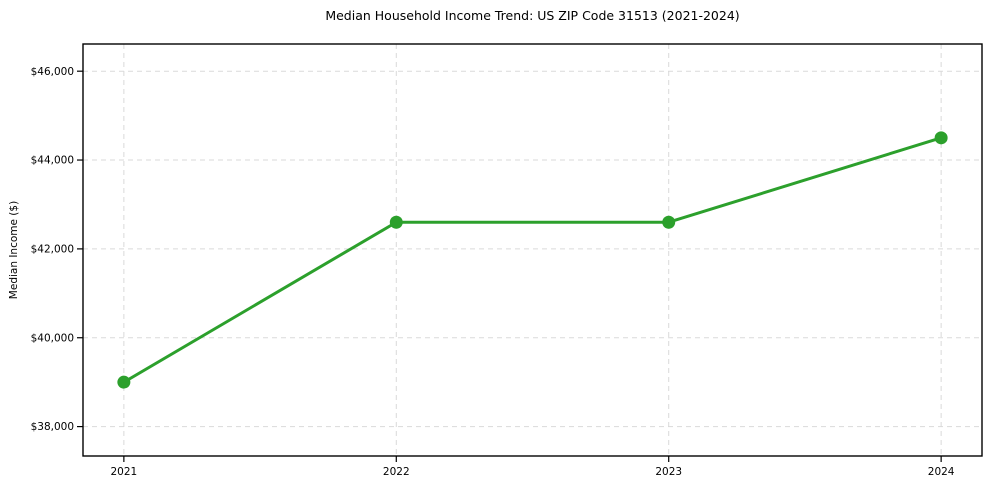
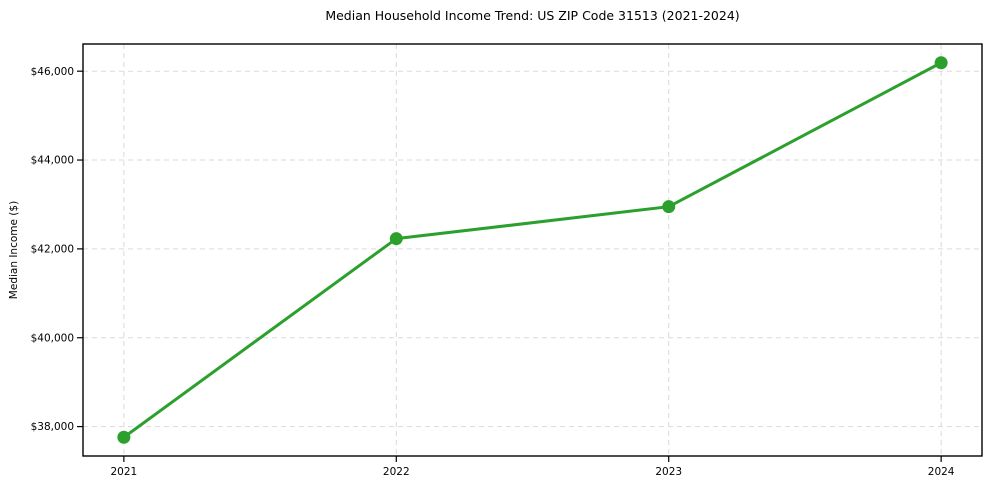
2021: $39000 -> $37800
2022: $42600 -> $42200
2023: $42600 -> $43000
2024: $44500 -> $46200
